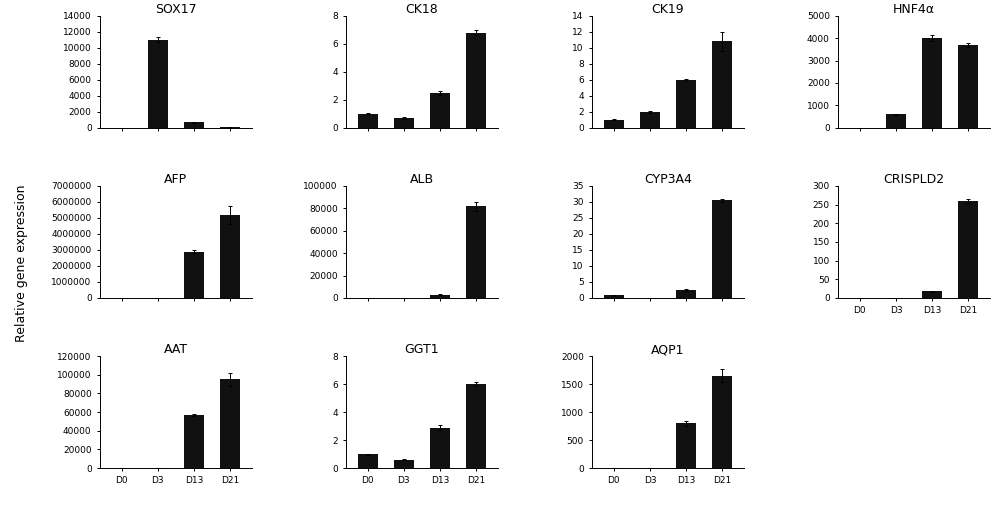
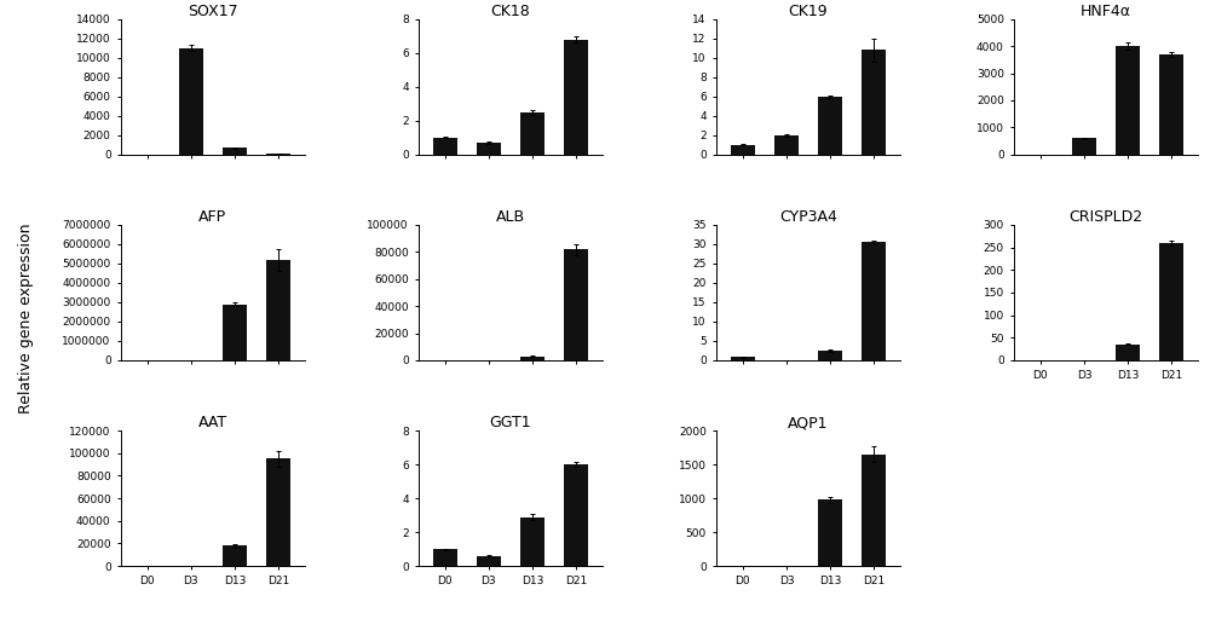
CRISPLD2/D13: 18 -> 35
AAT/D13: 57000 -> 18000
AQP1/D13: 800 -> 980
